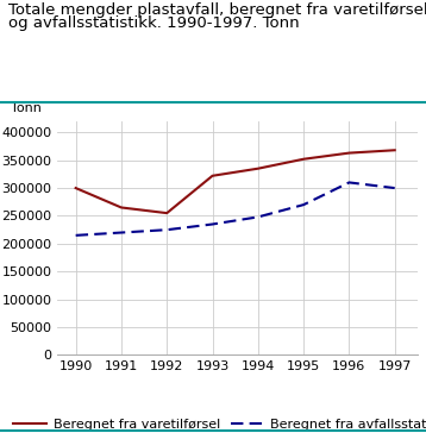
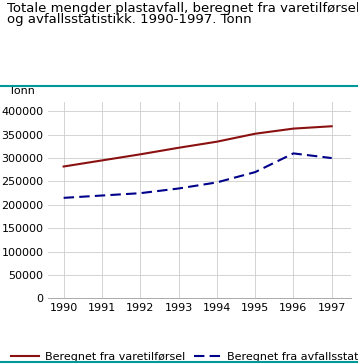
Beregnet fra varetilførsel/1990: 300000 -> 282000
Beregnet fra varetilførsel/1991: 265000 -> 295000
Beregnet fra varetilførsel/1992: 255000 -> 308000
